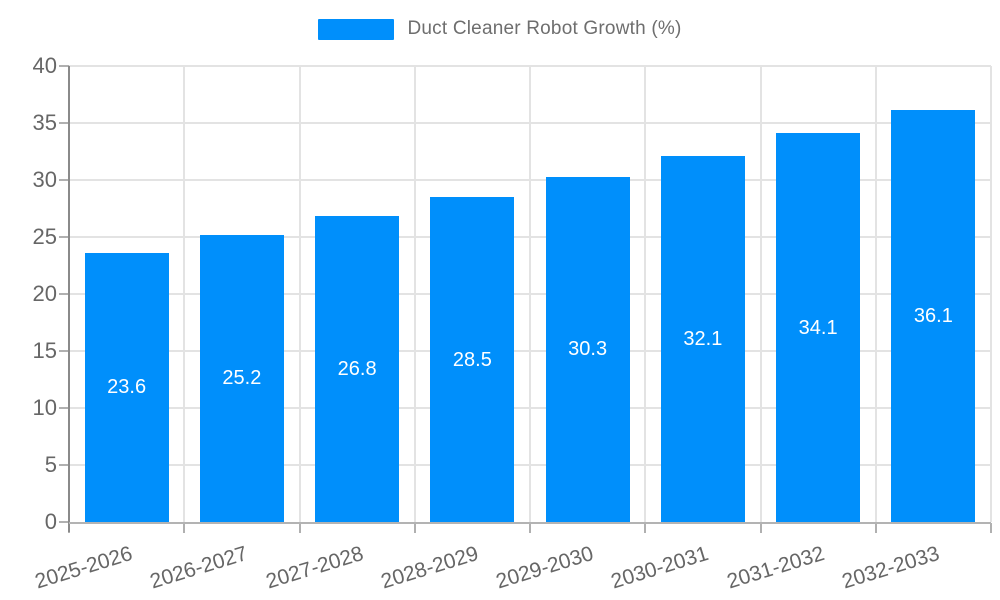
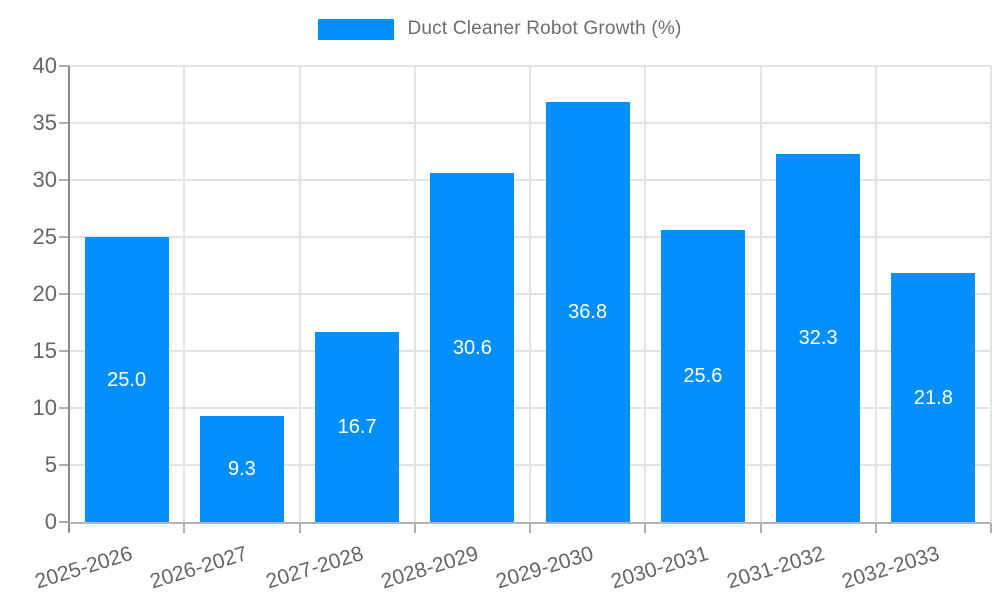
2025-2026: 23.6 -> 25.0
2026-2027: 25.2 -> 9.3
2027-2028: 26.8 -> 16.7
2028-2029: 28.5 -> 30.6
2029-2030: 30.3 -> 36.8
2030-2031: 32.1 -> 25.6
2031-2032: 34.1 -> 32.3
2032-2033: 36.1 -> 21.8
